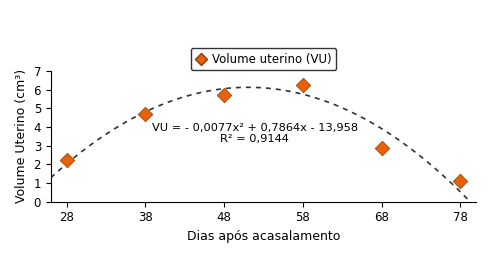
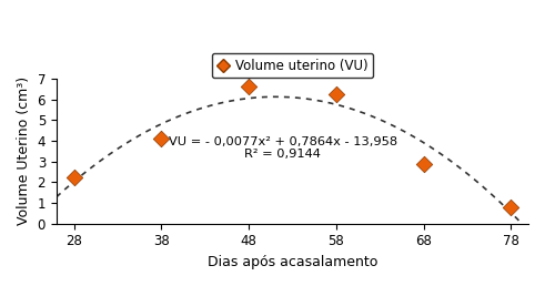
Volume uterino (VU)/38: 4.7 -> 4.1
Volume uterino (VU)/48: 5.7 -> 6.6
Volume uterino (VU)/78: 1.1 -> 0.8
